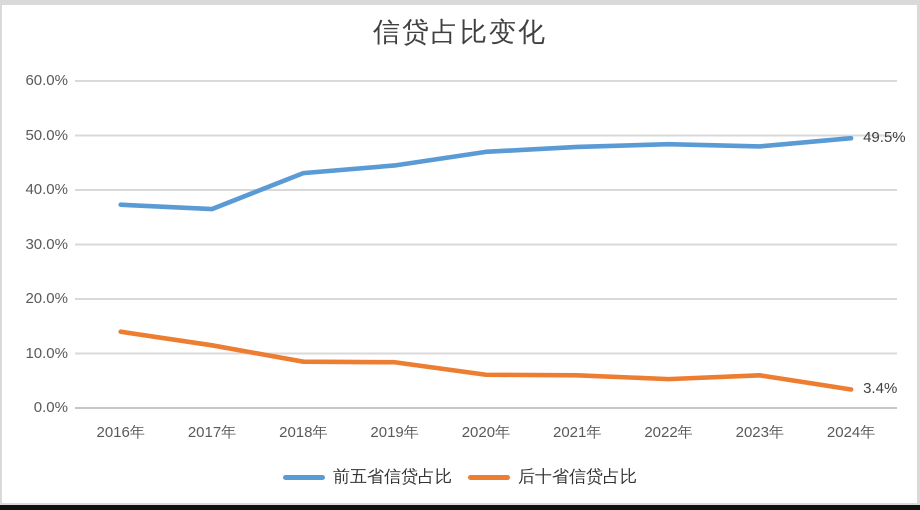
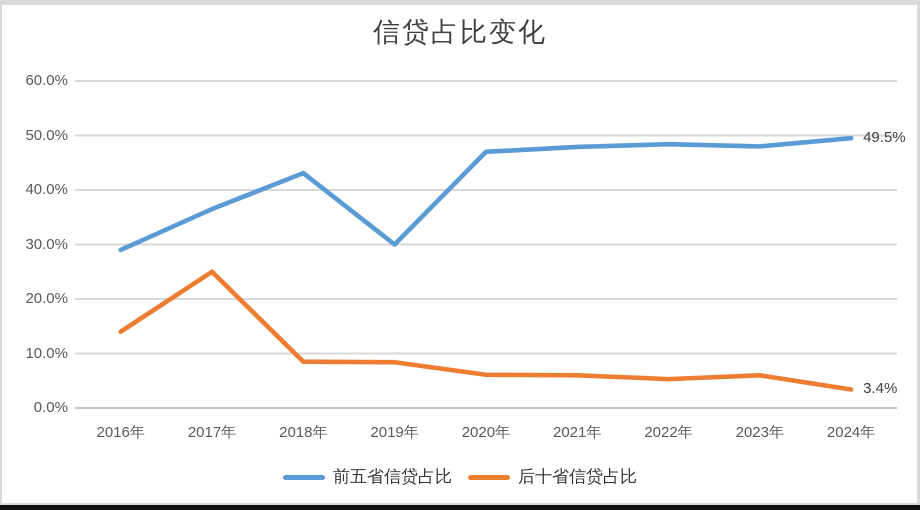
前五省信贷占比/2016年: 37% -> 29%
后十省信贷占比/2017年: 12% -> 25%
前五省信贷占比/2019年: 44% -> 30%
